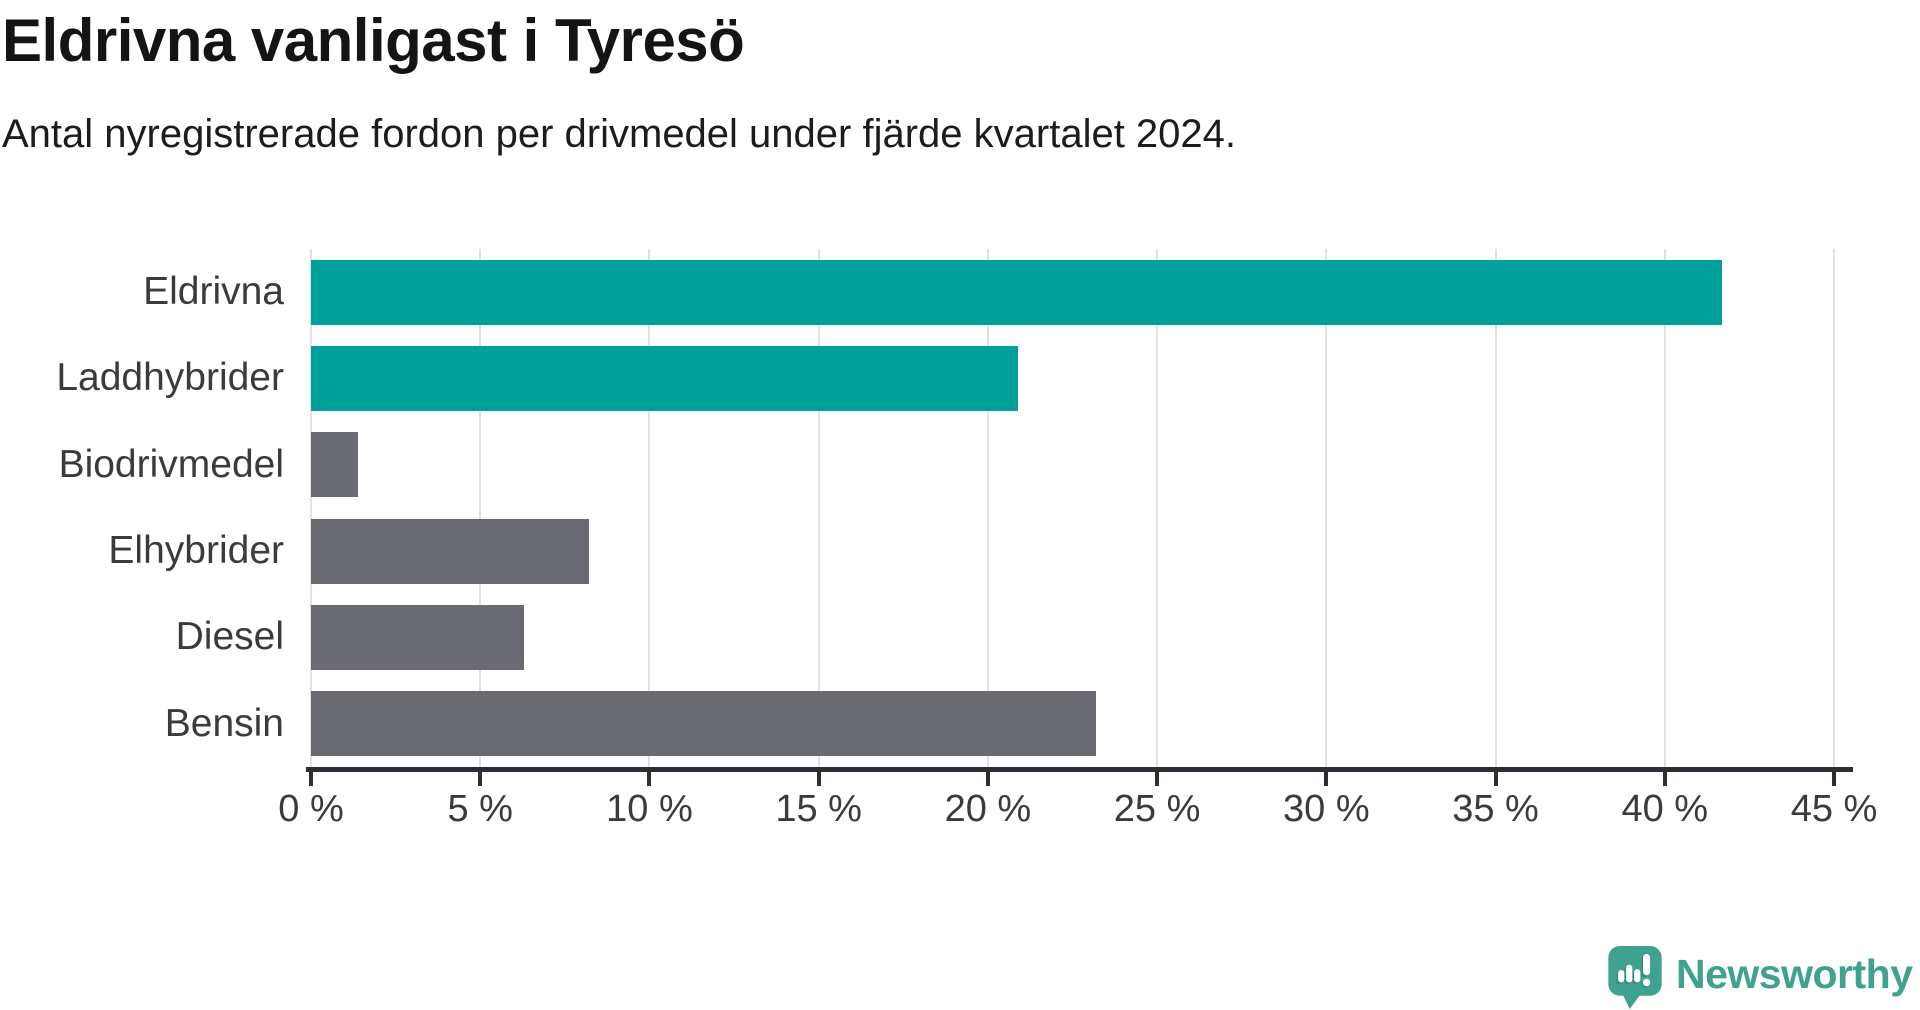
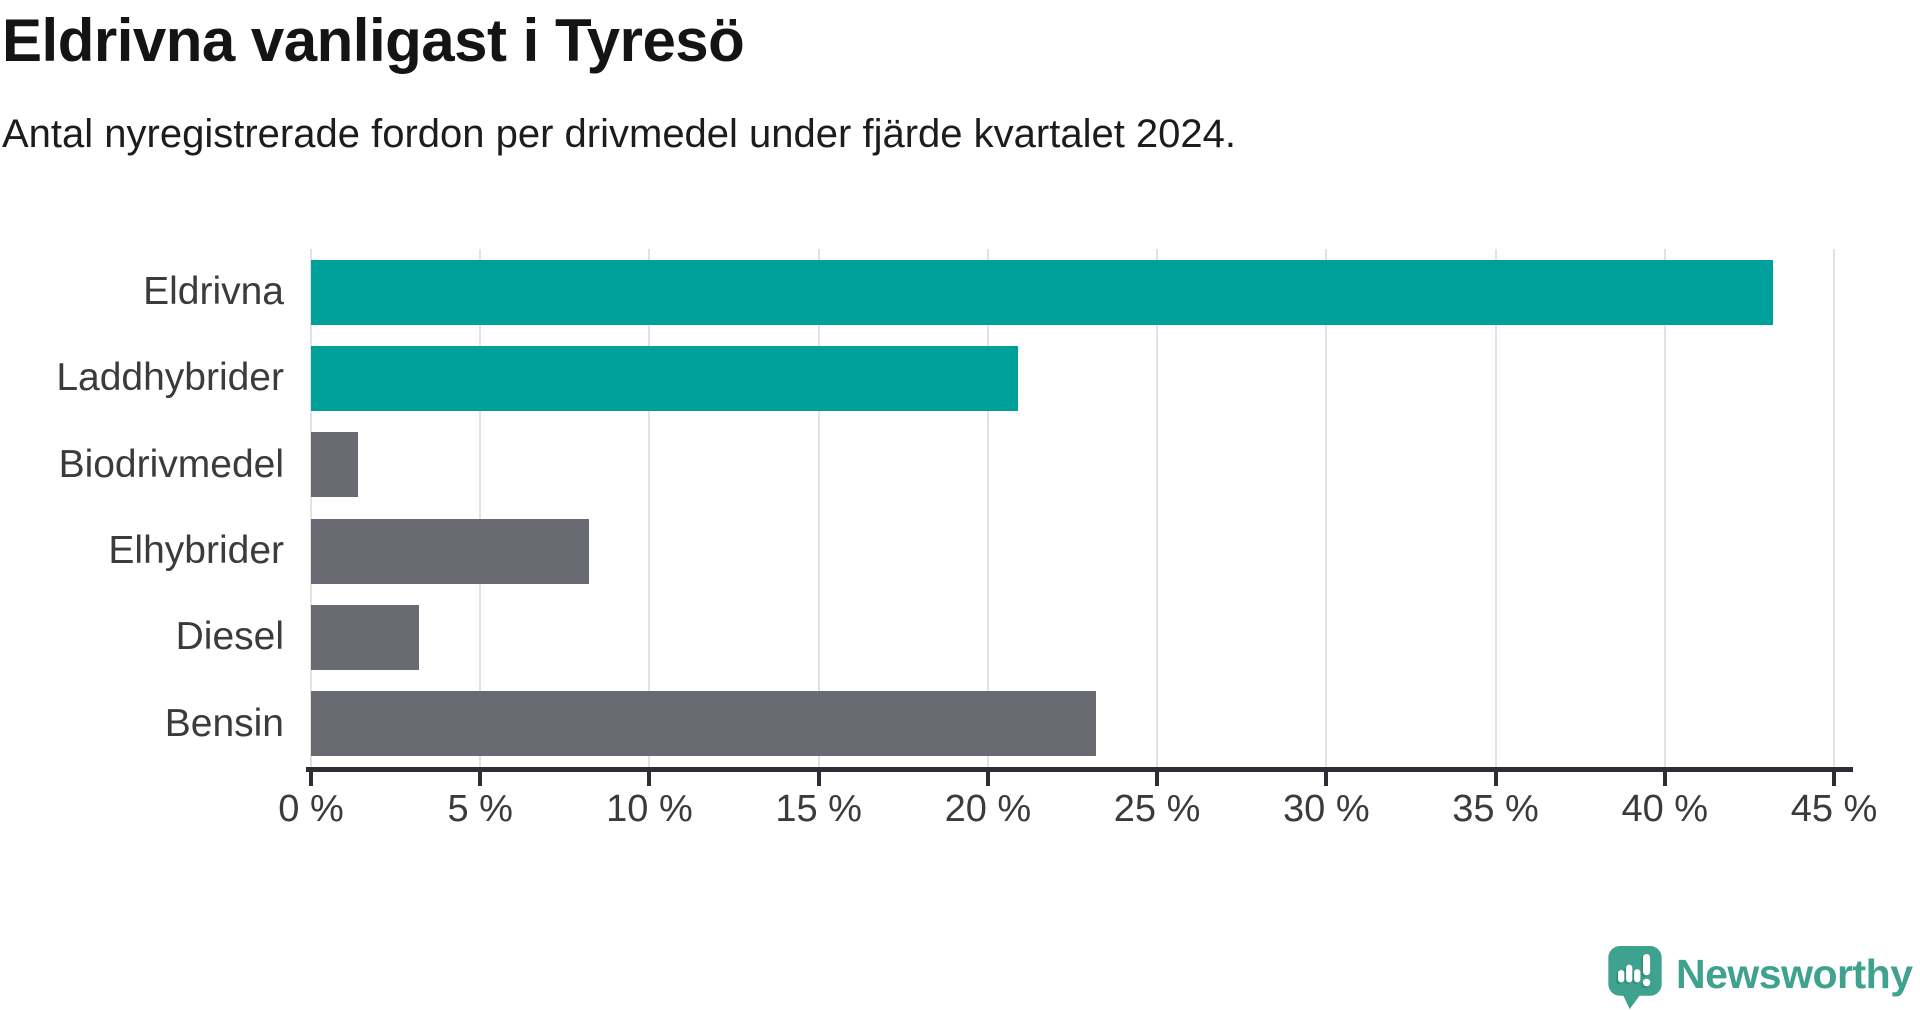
Eldrivna: 41.7% -> 43.2%
Diesel: 6.3% -> 3.2%
